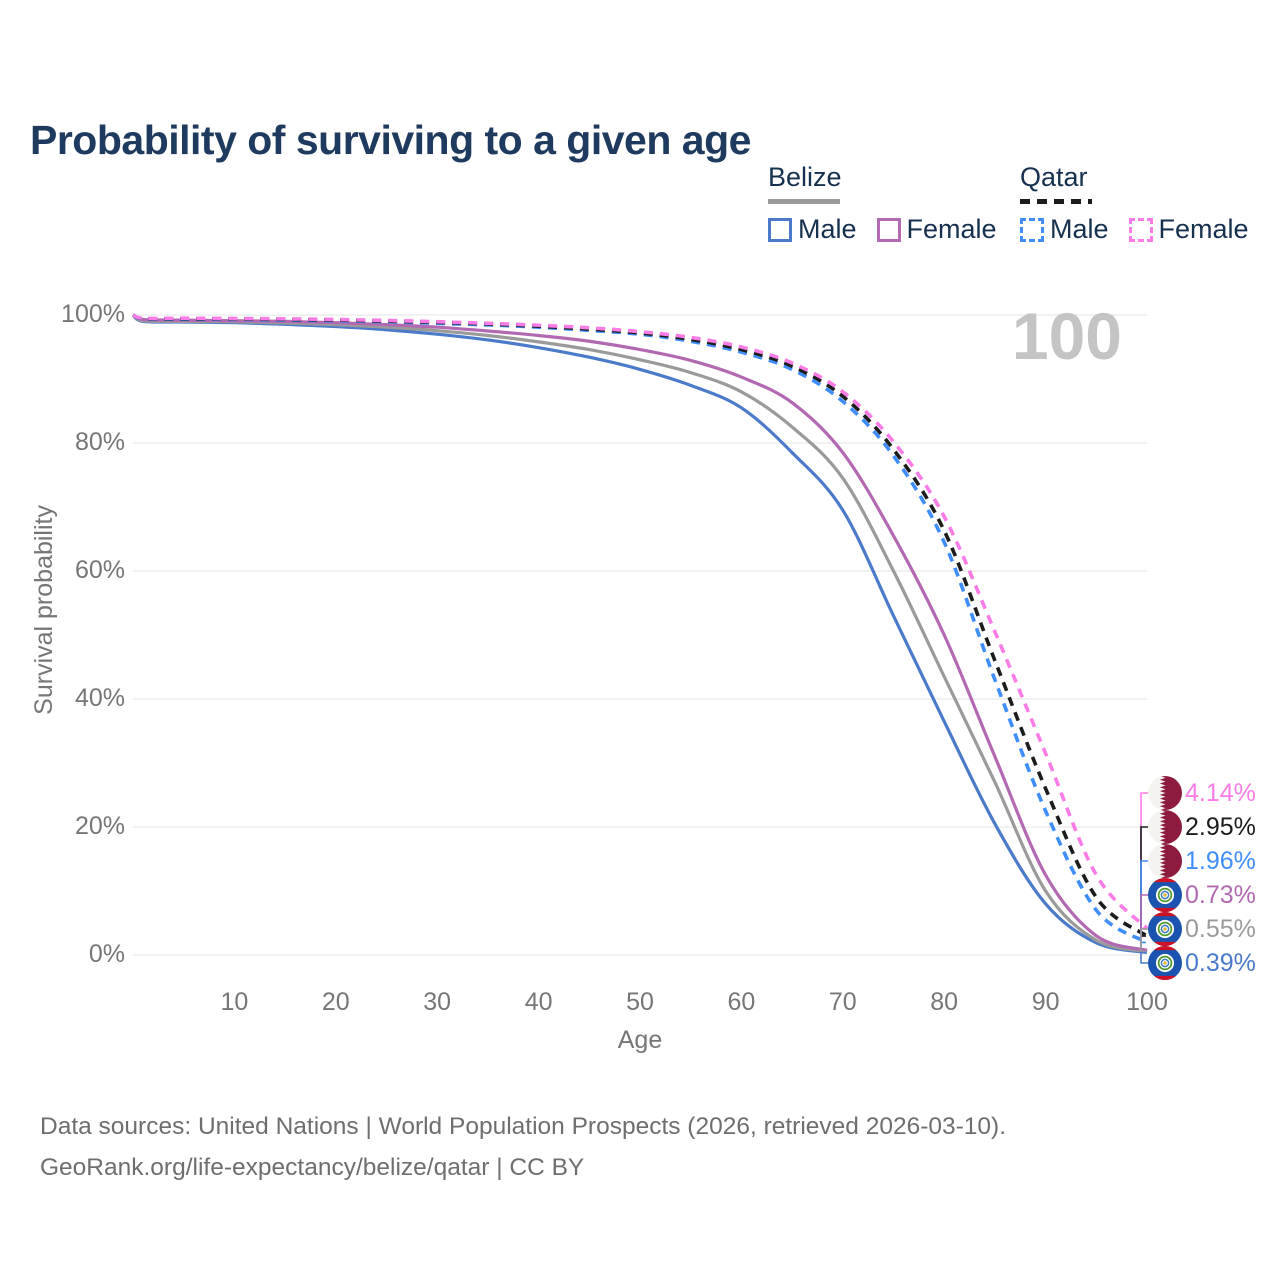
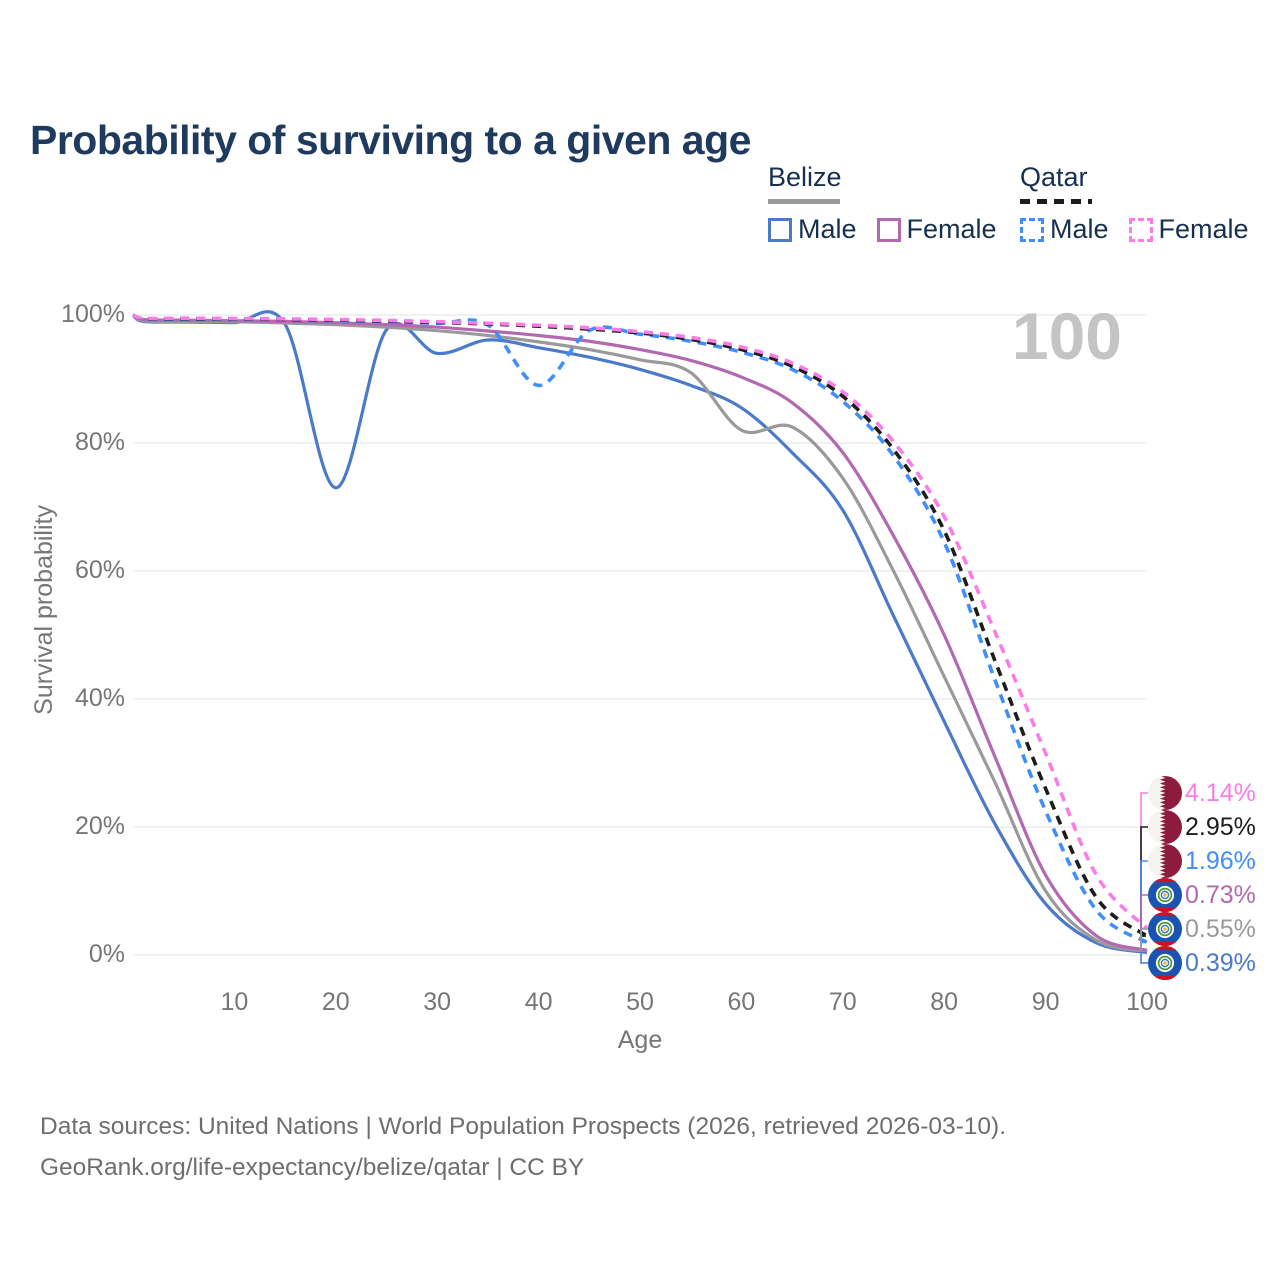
Belize Male/20: 98% -> 73%
Belize Male/30: 97% -> 94%
Qatar Male/40: 98% -> 89%
Belize/60: 88% -> 82%
